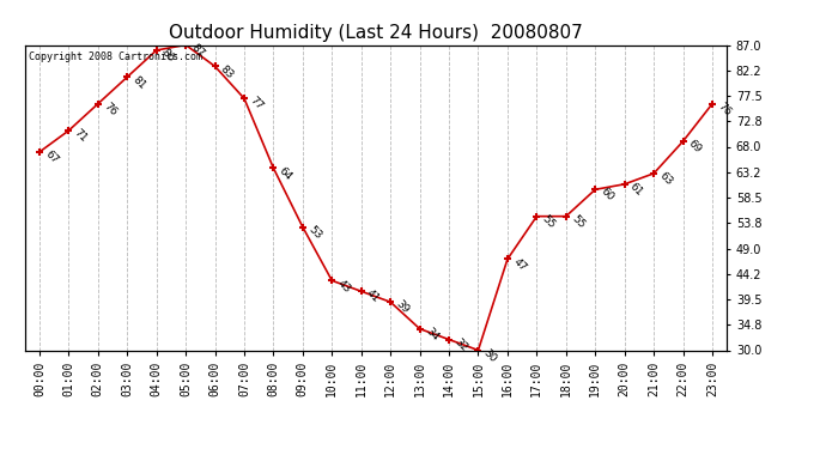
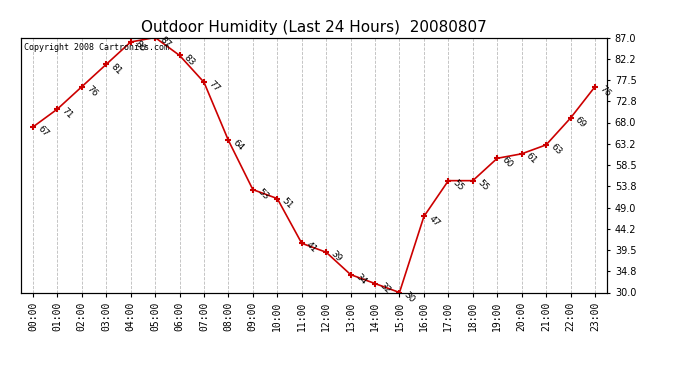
10:00: 43 -> 51
